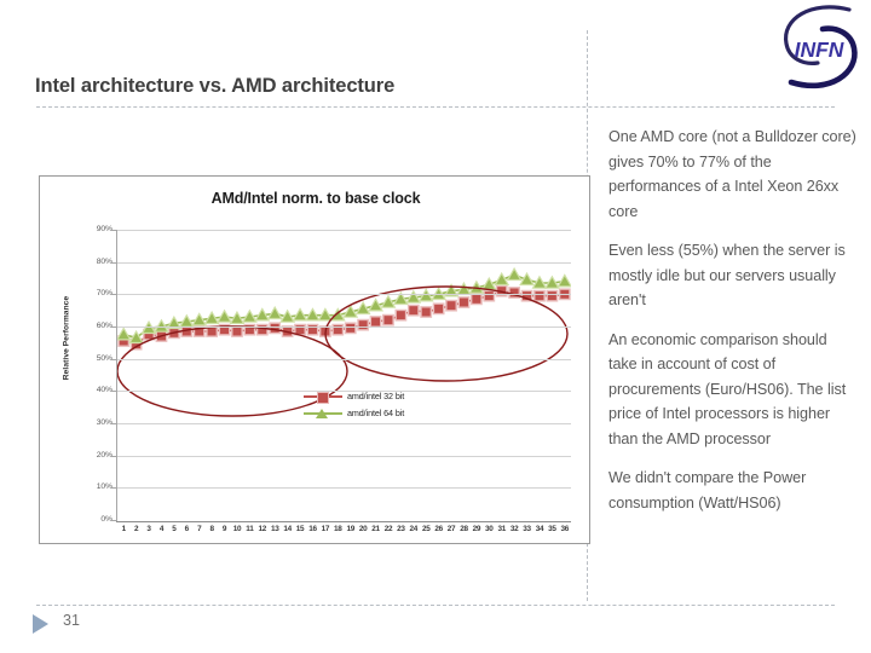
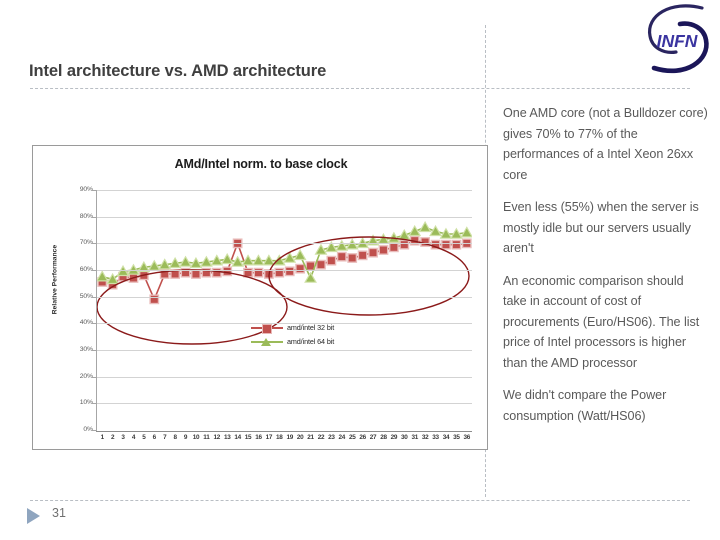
amd/intel 32 bit/6: 58% -> 49%
amd/intel 32 bit/14: 58% -> 70%
amd/intel 64 bit/21: 66% -> 57%
